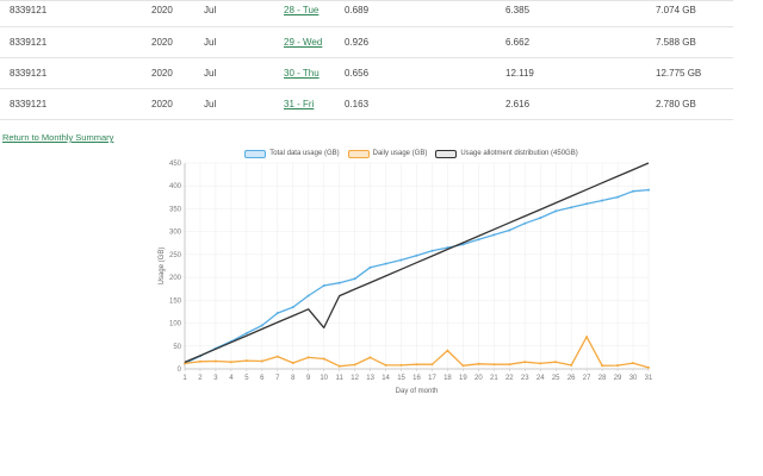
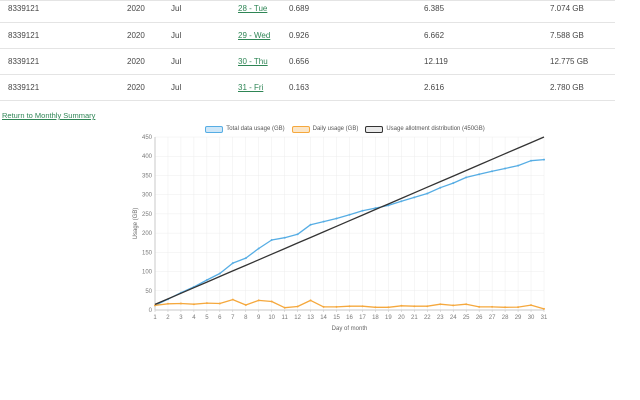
Usage allotment distribution (450GB)/10: 90 -> 150
Daily usage (GB)/18: 40 -> 10
Daily usage (GB)/27: 70 -> 10
